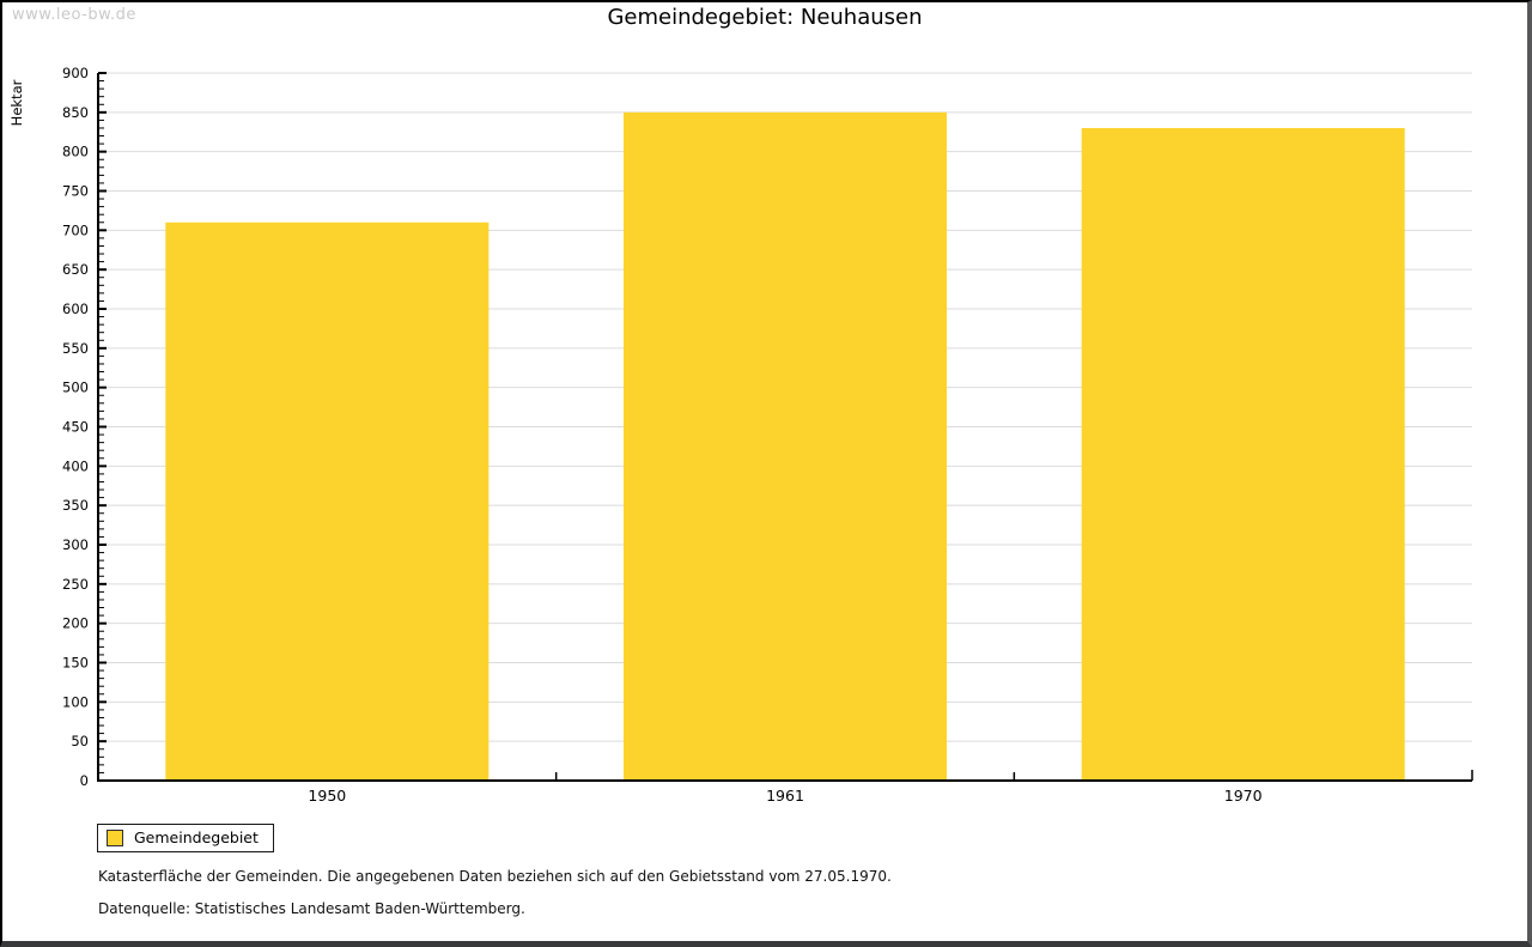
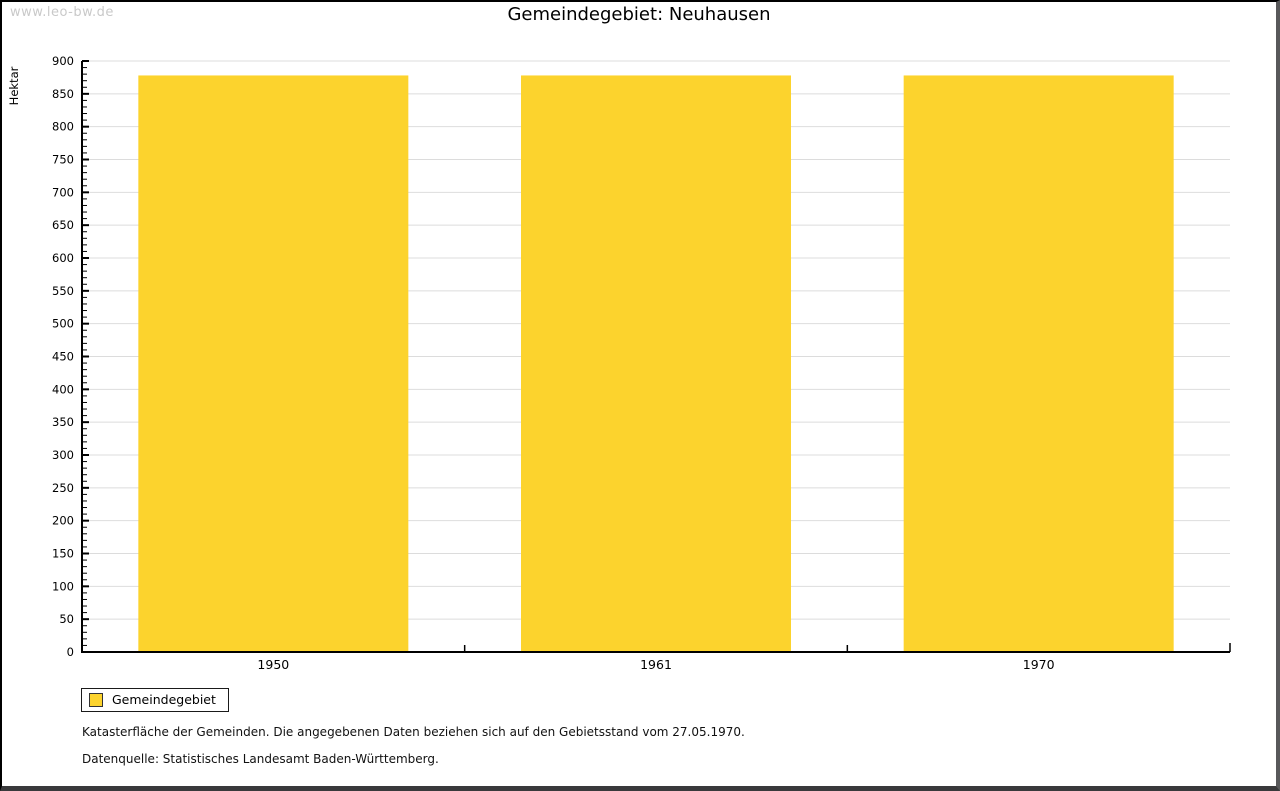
1950: 710 -> 880
1961: 850 -> 880
1970: 830 -> 880
